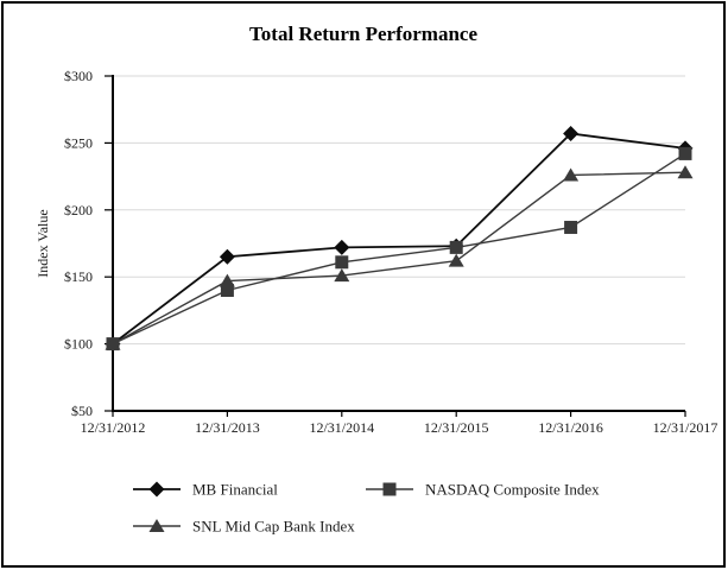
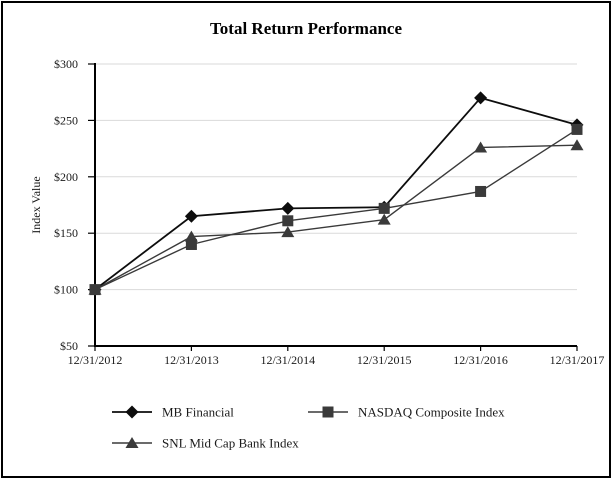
MB Financial/12/31/2016: $257 -> $270
